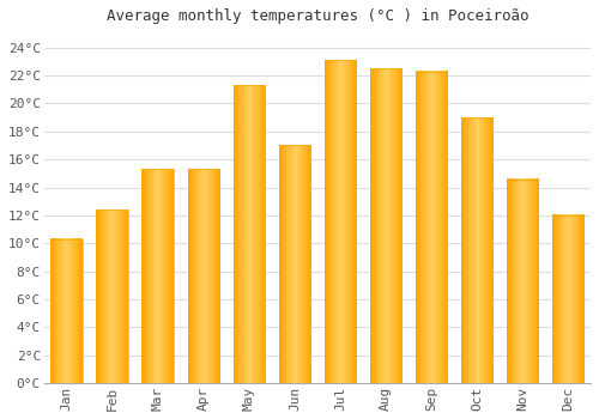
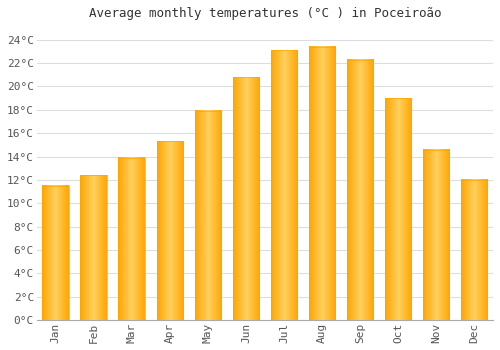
Jan: 10.3°C -> 11.5°C
Mar: 15.3°C -> 13.9°C
May: 21.3°C -> 17.9°C
Jun: 17.0°C -> 20.8°C
Aug: 22.5°C -> 23.4°C
